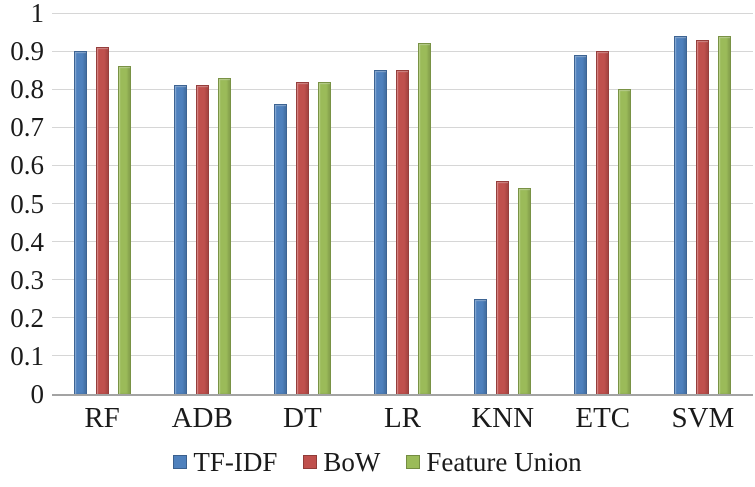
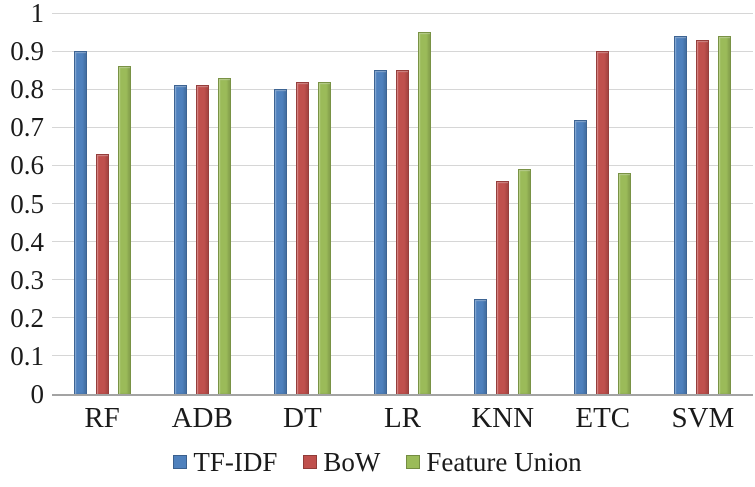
BoW/RF: 0.91 -> 0.63
TF-IDF/DT: 0.76 -> 0.80
Feature Union/LR: 0.92 -> 0.95
Feature Union/KNN: 0.54 -> 0.59
TF-IDF/ETC: 0.89 -> 0.72
Feature Union/ETC: 0.80 -> 0.58
